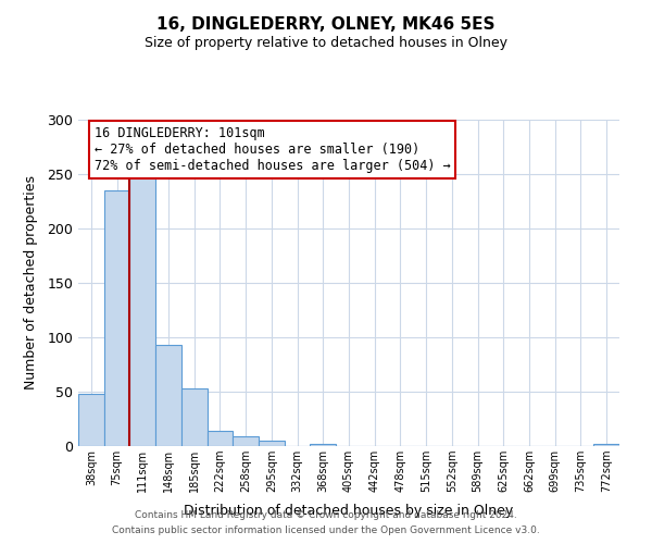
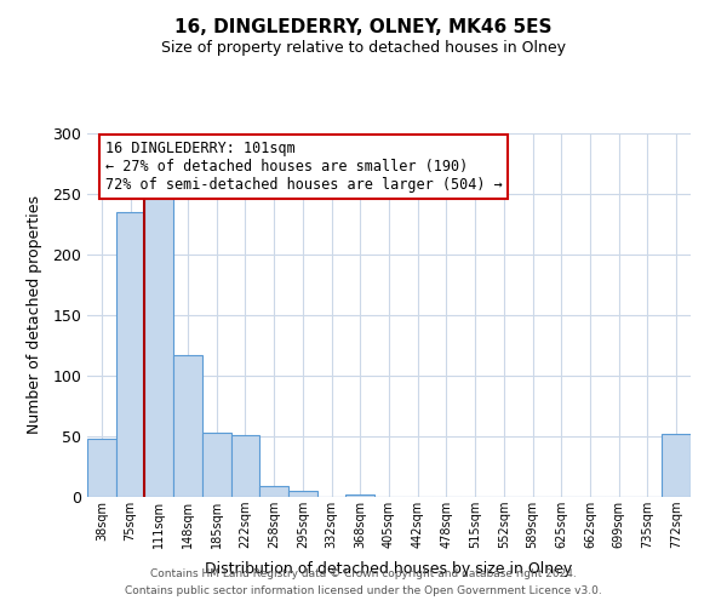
148sqm: 93 -> 117
222sqm: 14 -> 51
772sqm: 2 -> 52
